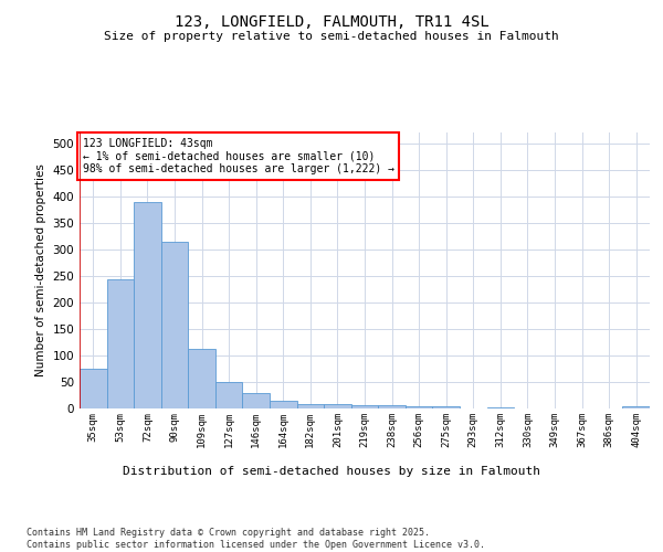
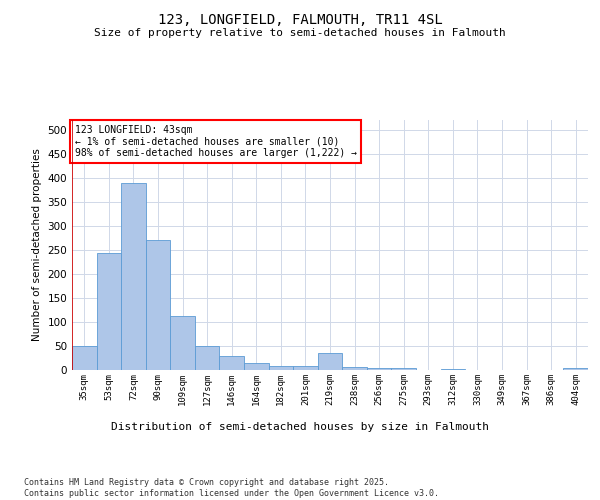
35sqm: 75 -> 50
90sqm: 315 -> 270
219sqm: 7 -> 35
